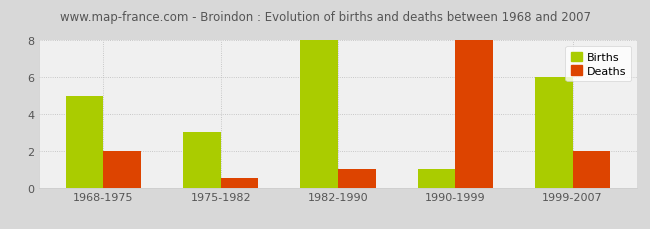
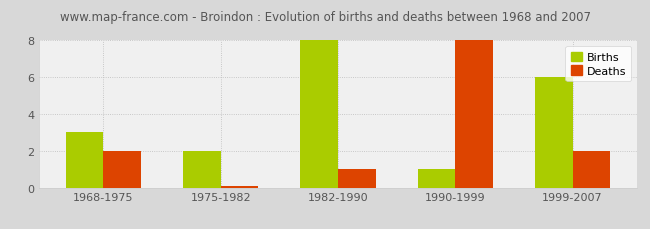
Births/1968-1975: 5 -> 3
Births/1975-1982: 3 -> 2
Deaths/1975-1982: 0.5 -> 0.1
